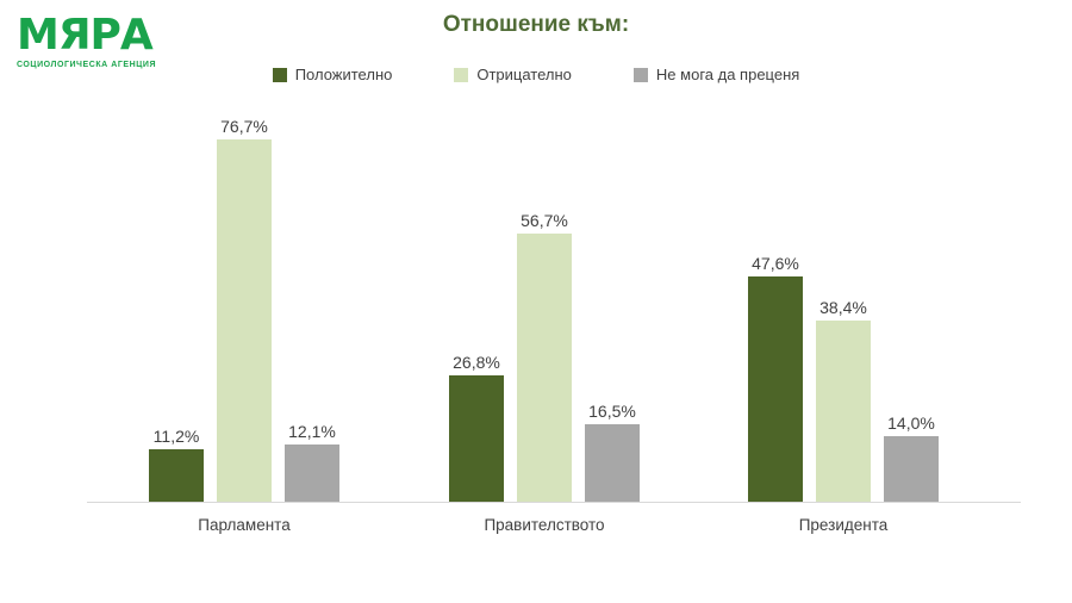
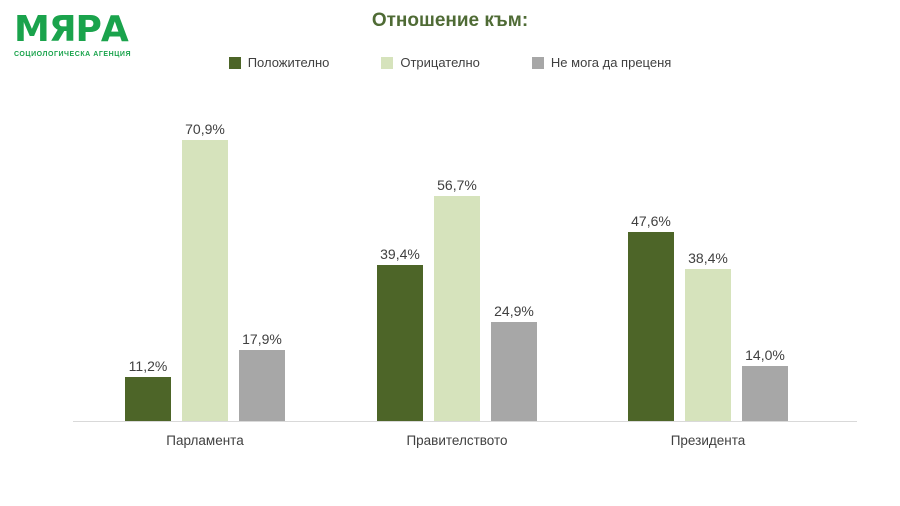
Отрицателно/Парламента: 76,7% -> 70,9%
Не мога да преценя/Парламента: 12,1% -> 17,9%
Положително/Правителството: 26,8% -> 39,4%
Не мога да преценя/Правителството: 16,5% -> 24,9%
